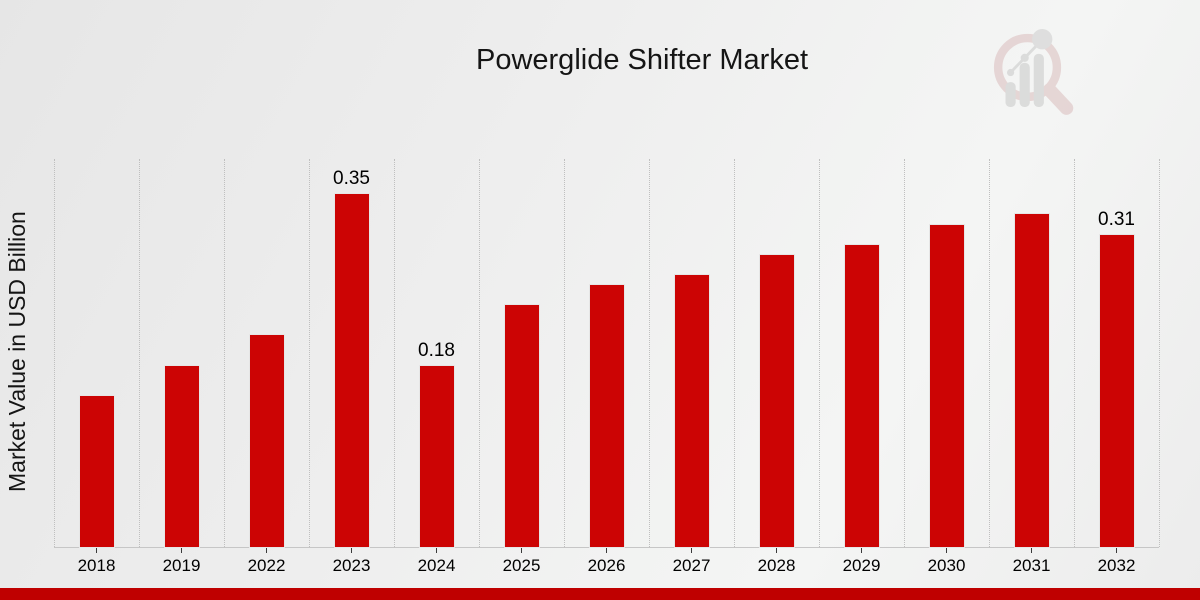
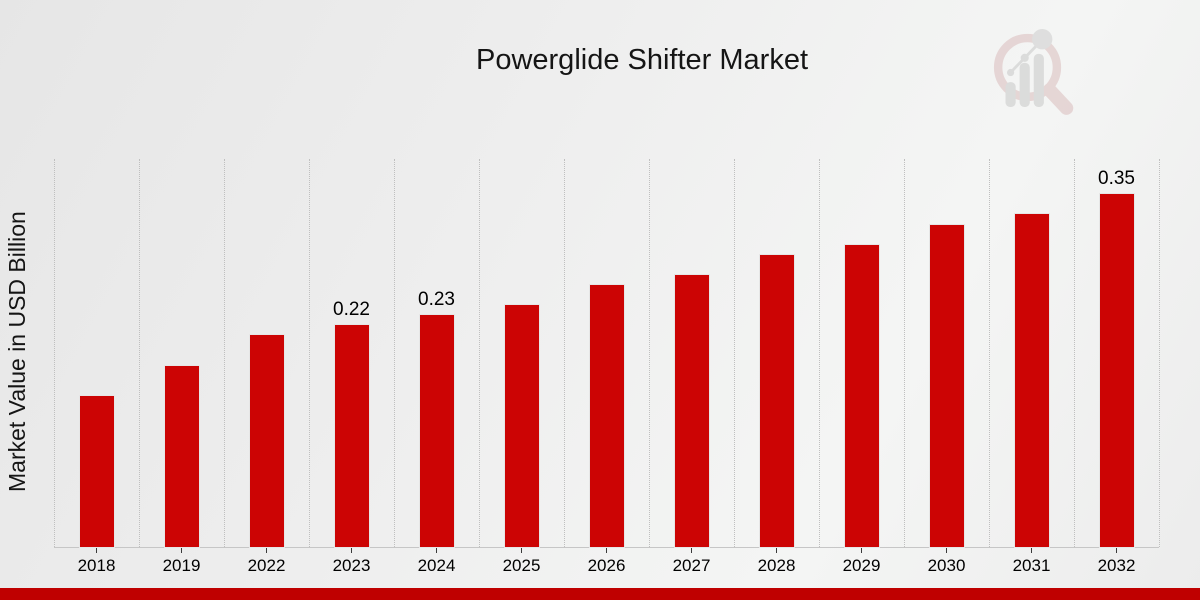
2023: 0.35 -> 0.22
2024: 0.18 -> 0.23
2032: 0.31 -> 0.35
